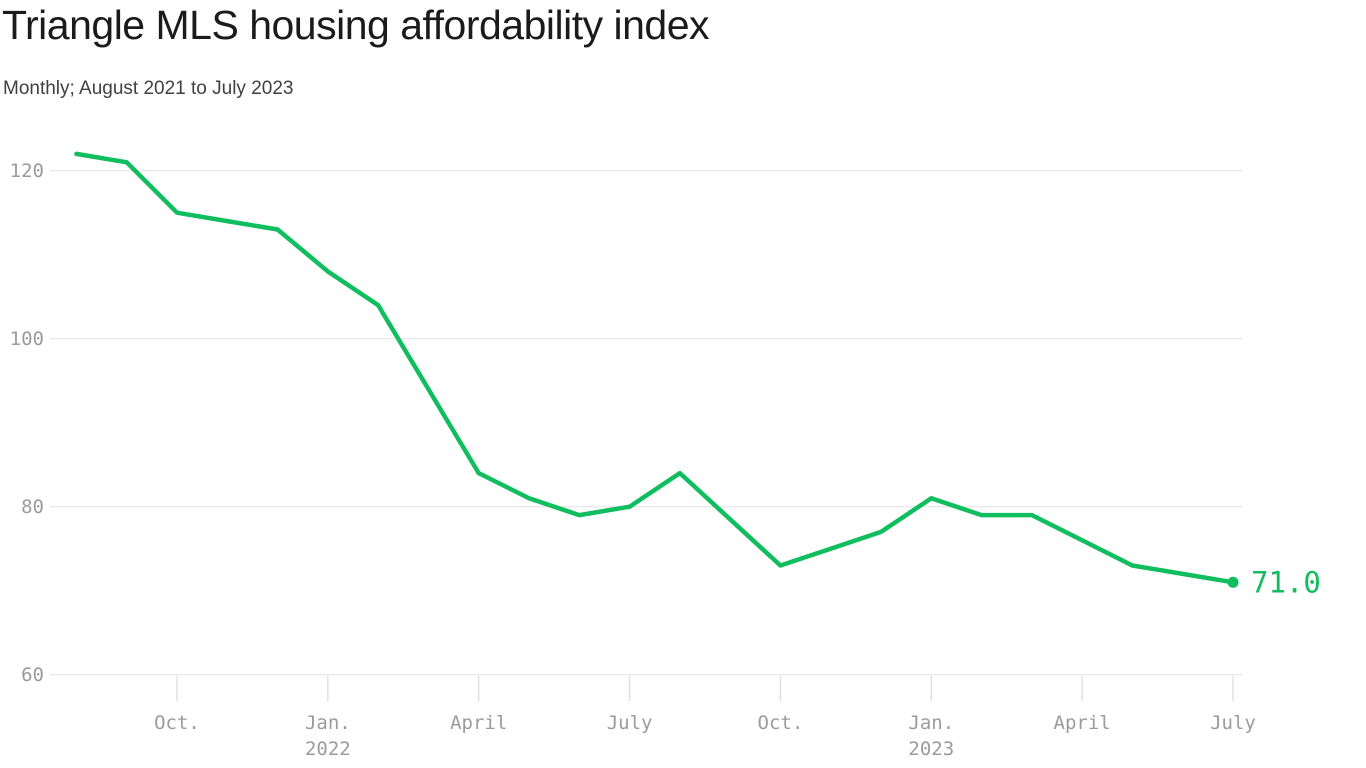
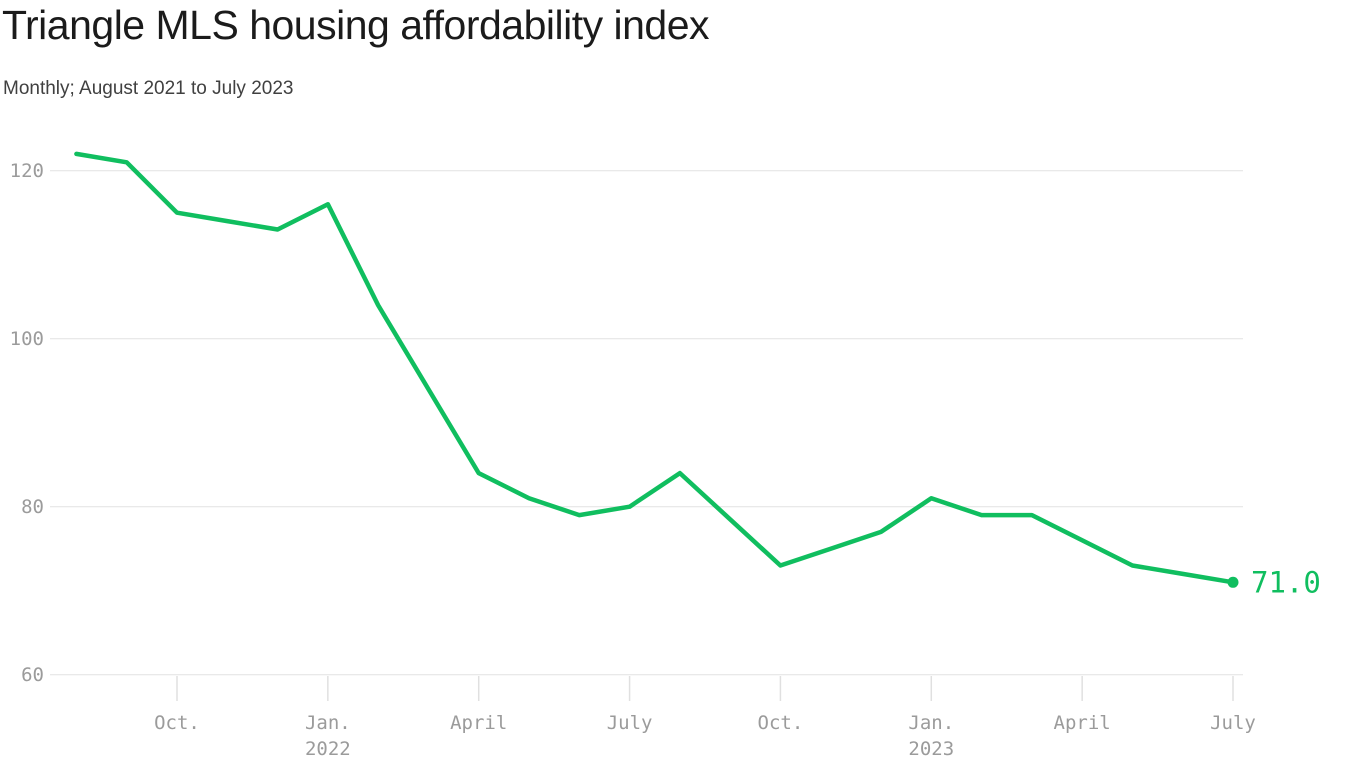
Jan. 2022: 108 -> 116
